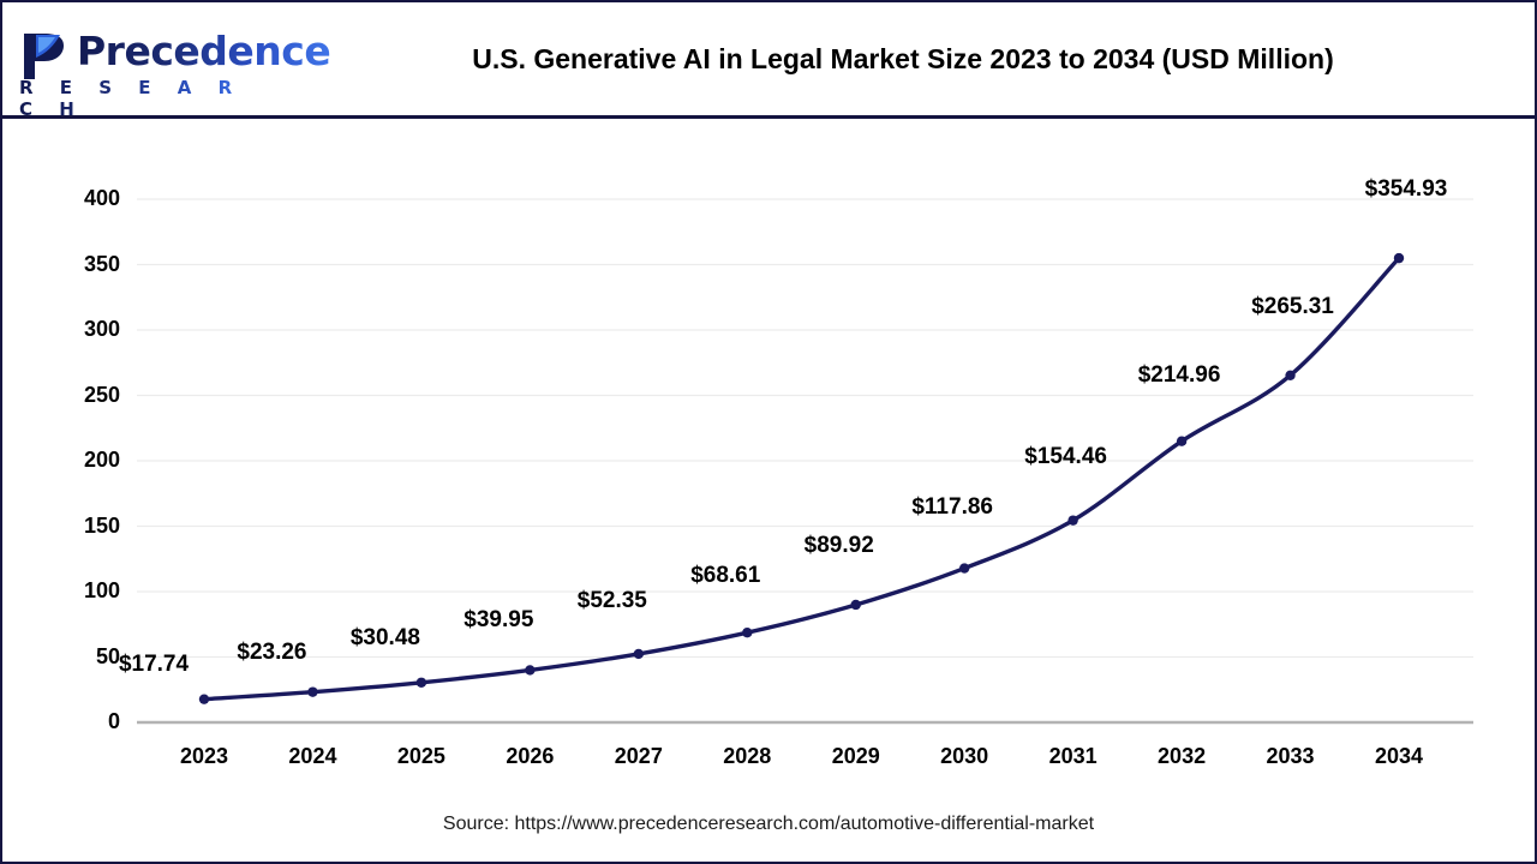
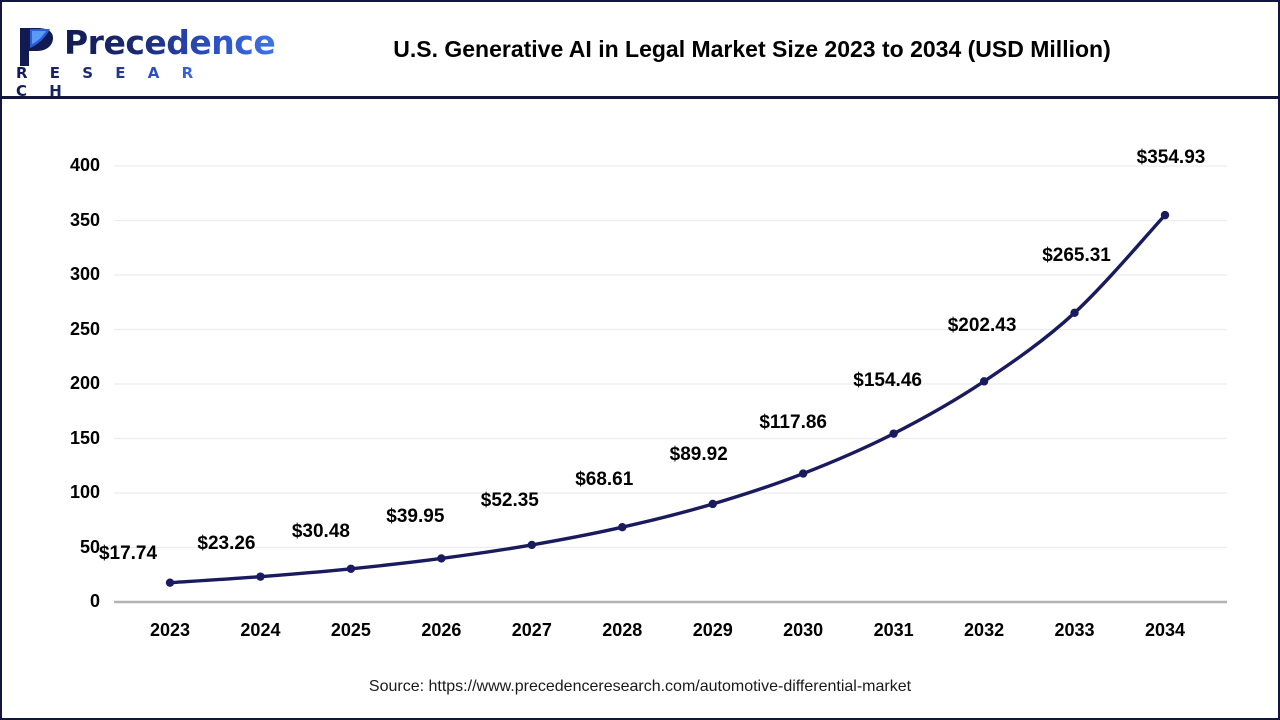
2032: $214.96 -> $202.43
